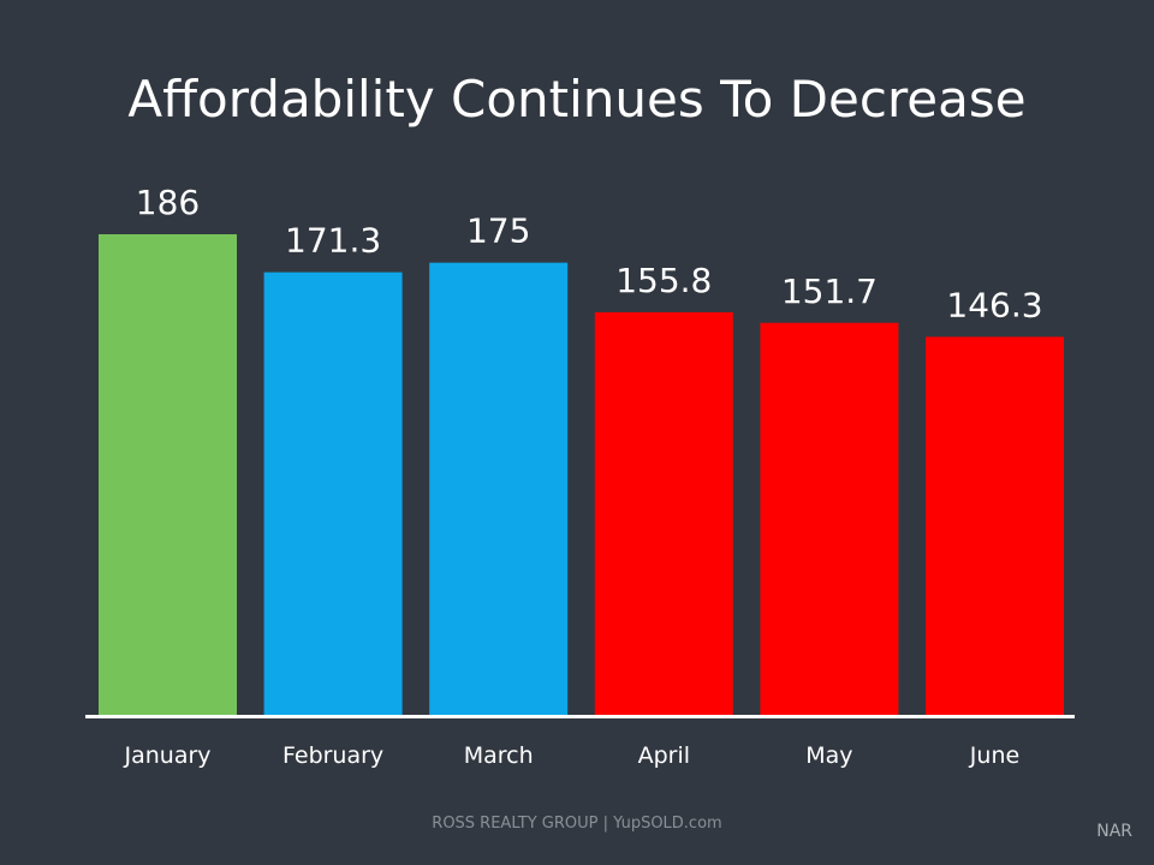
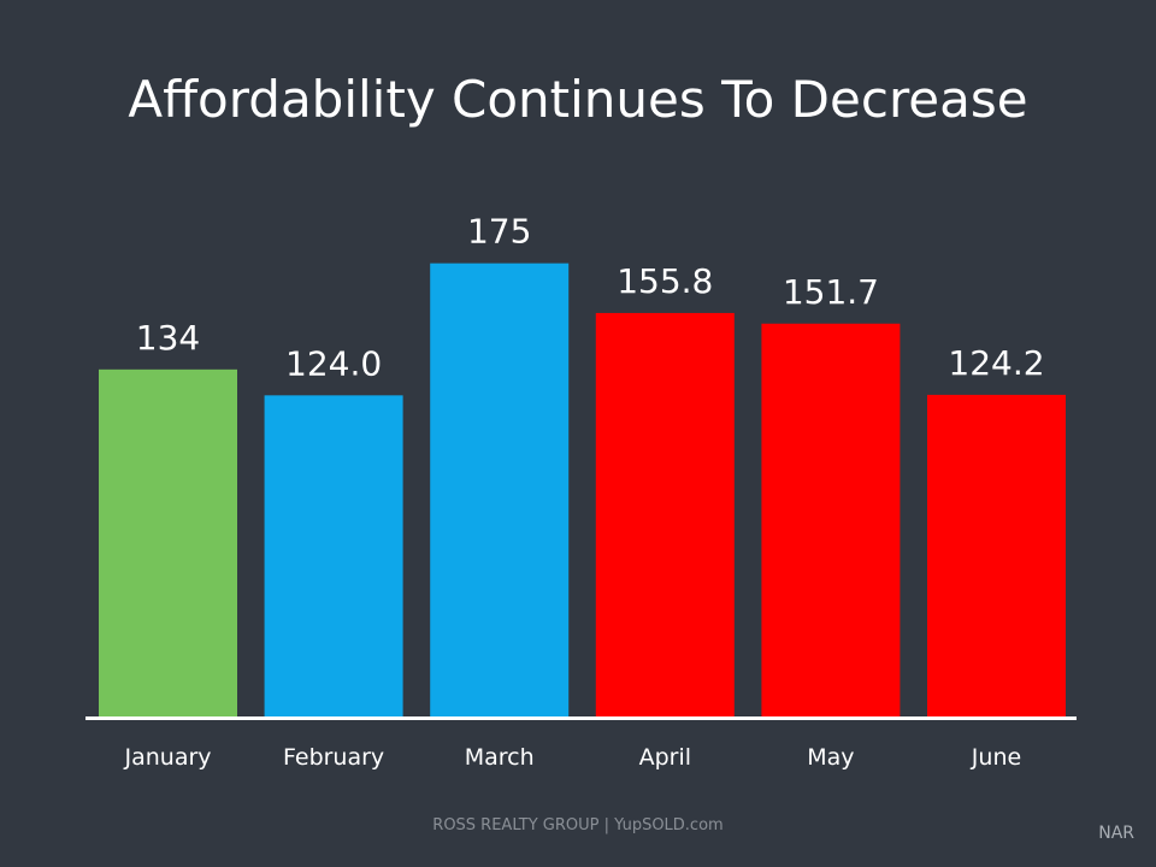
January: 186 -> 134
February: 171.3 -> 124.0
June: 146.3 -> 124.2
